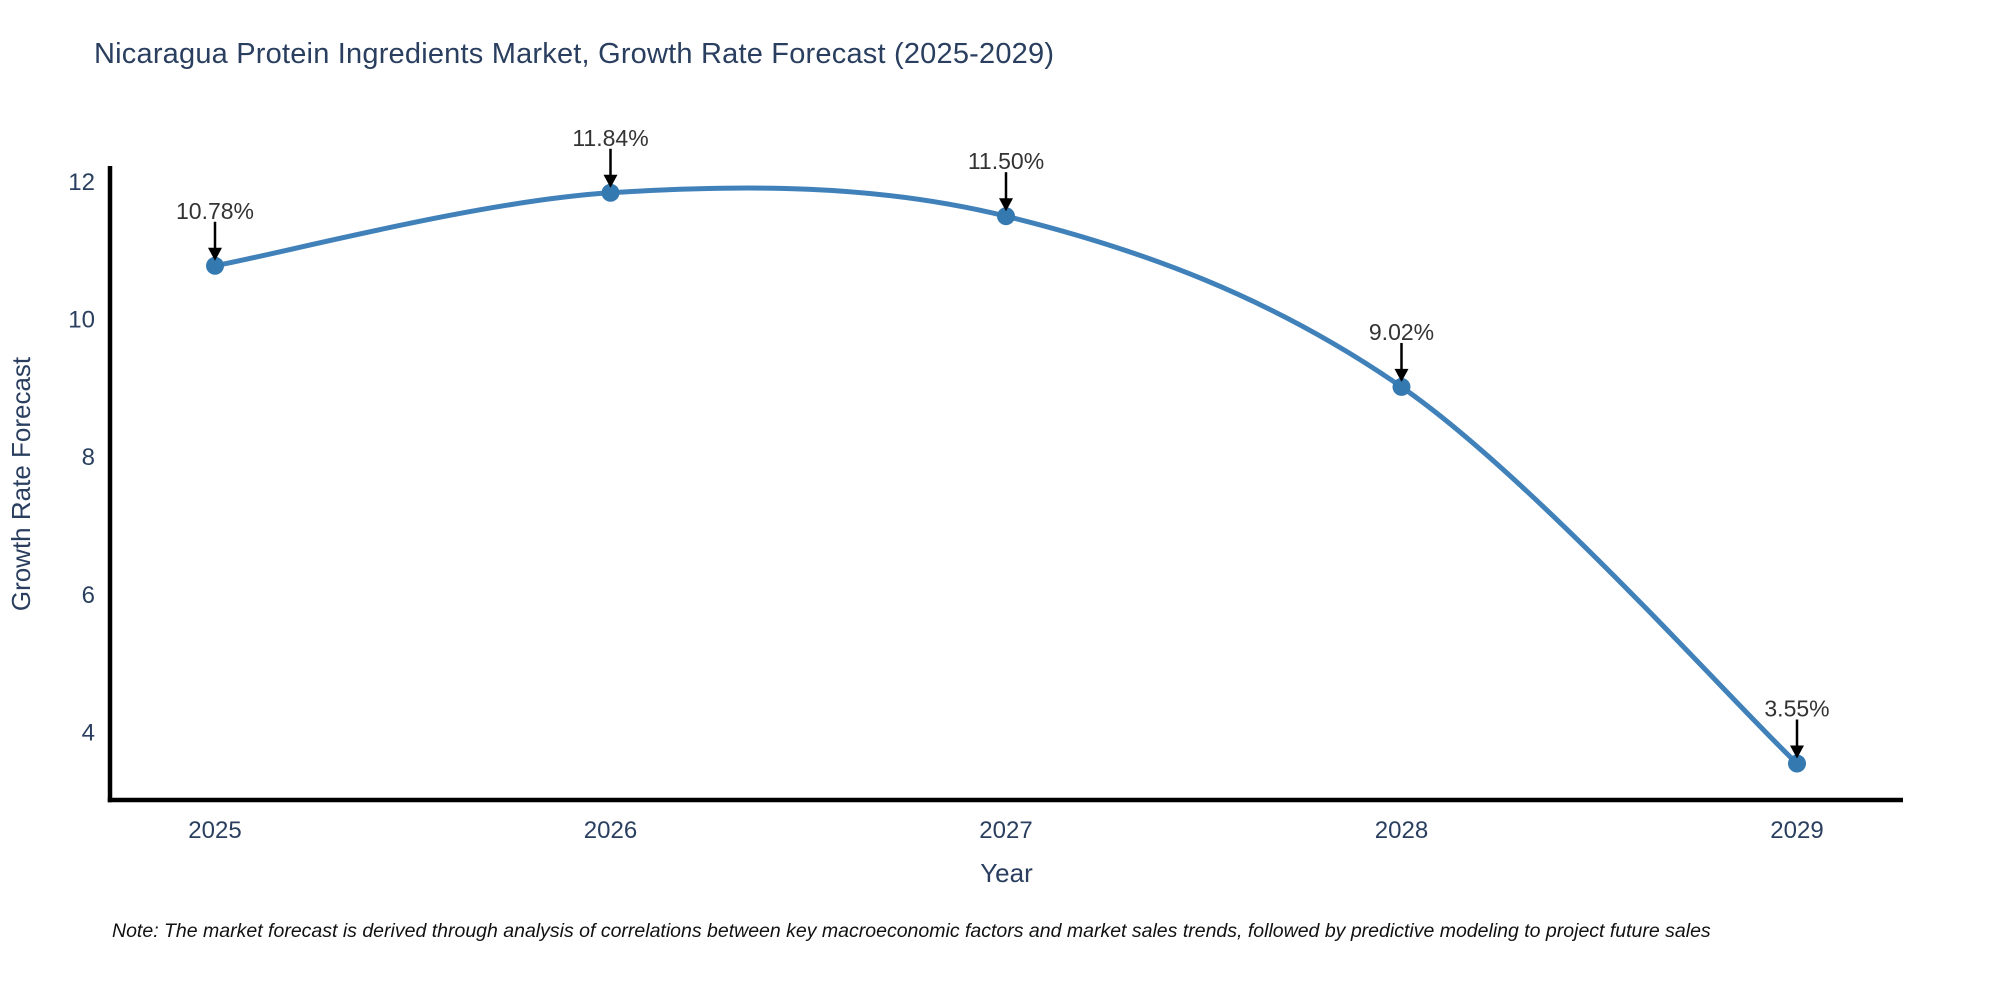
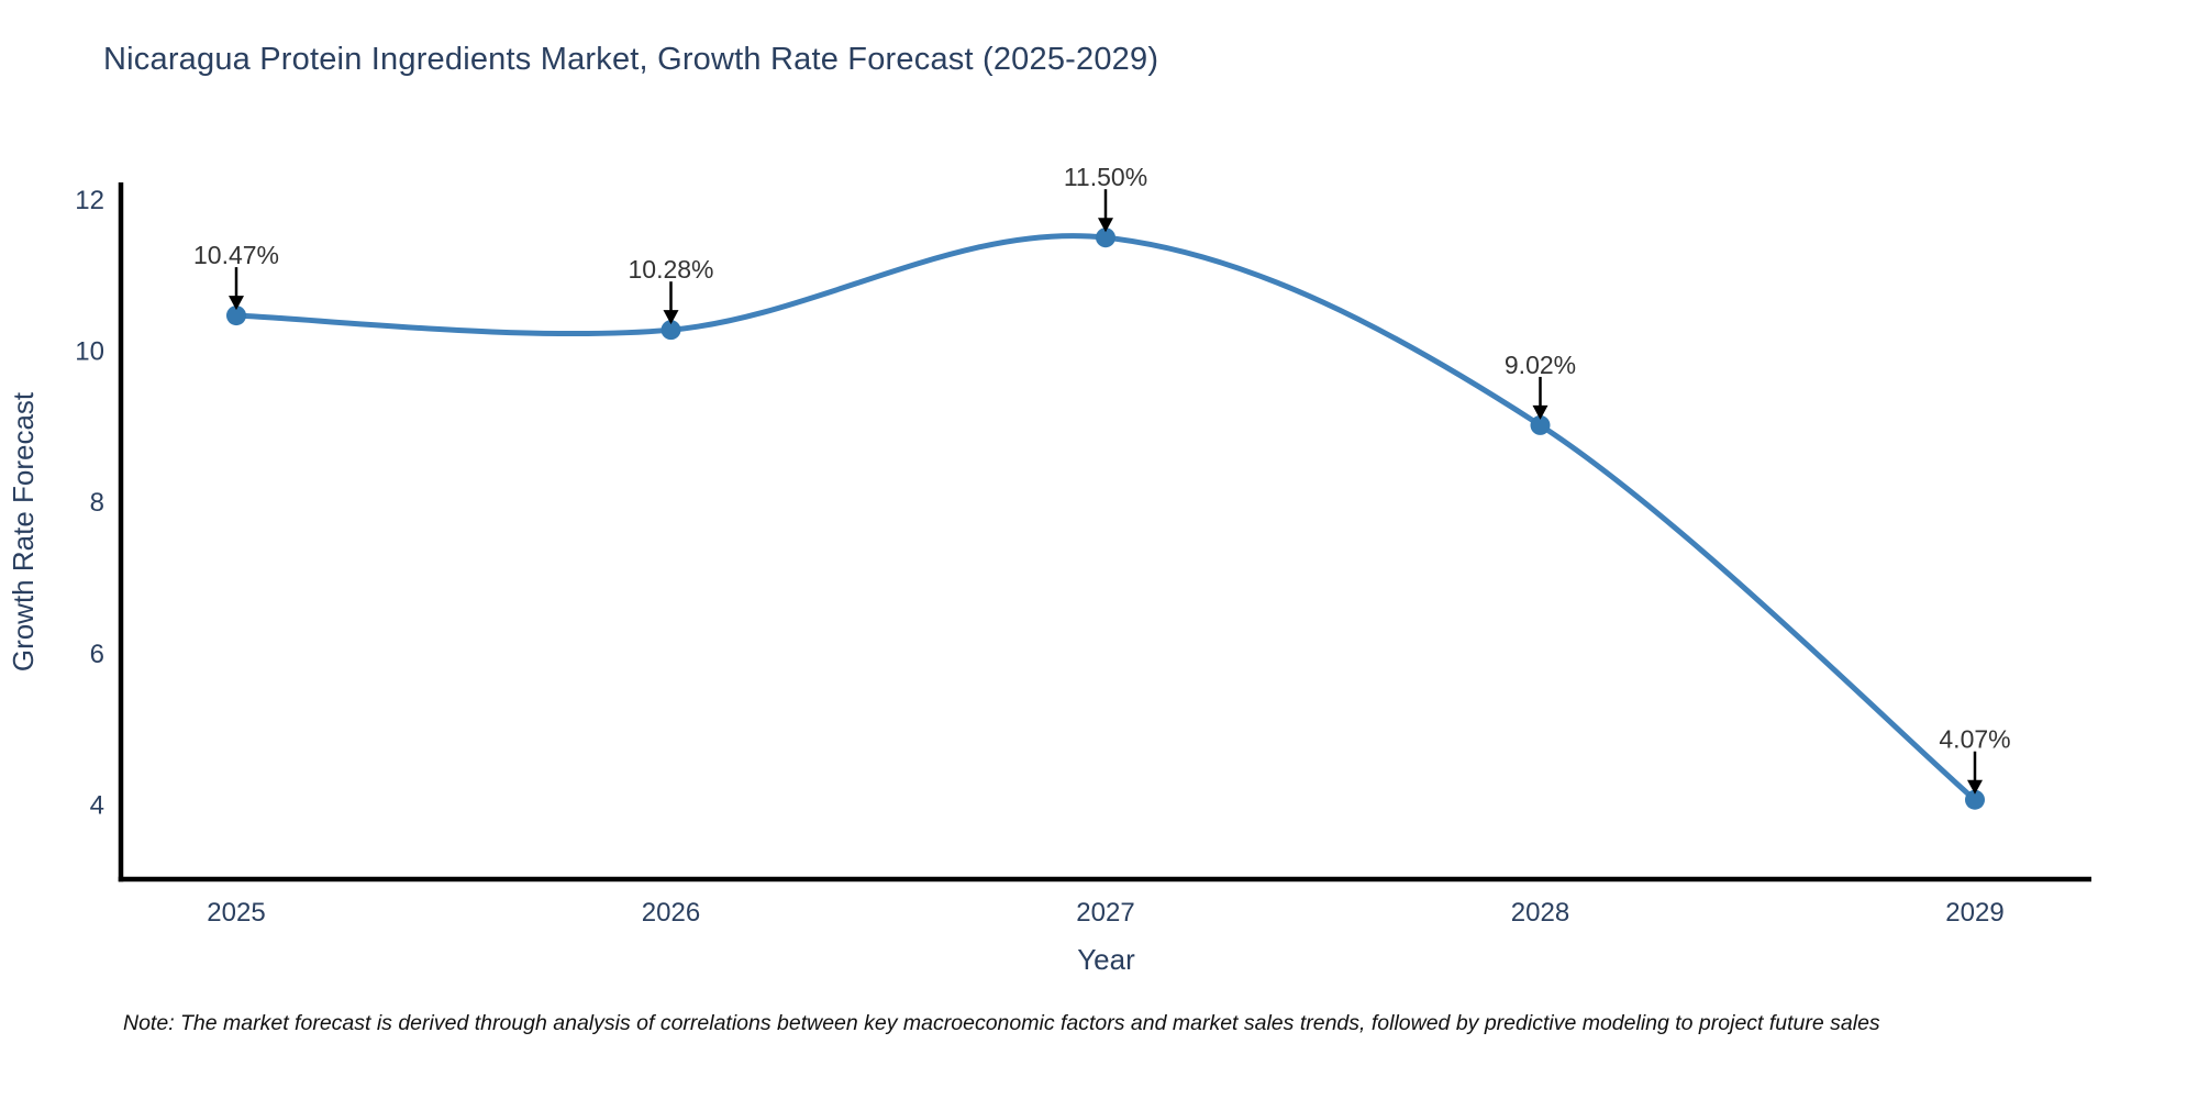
2025: 10.78% -> 10.47%
2026: 11.84% -> 10.28%
2029: 3.55% -> 4.07%
